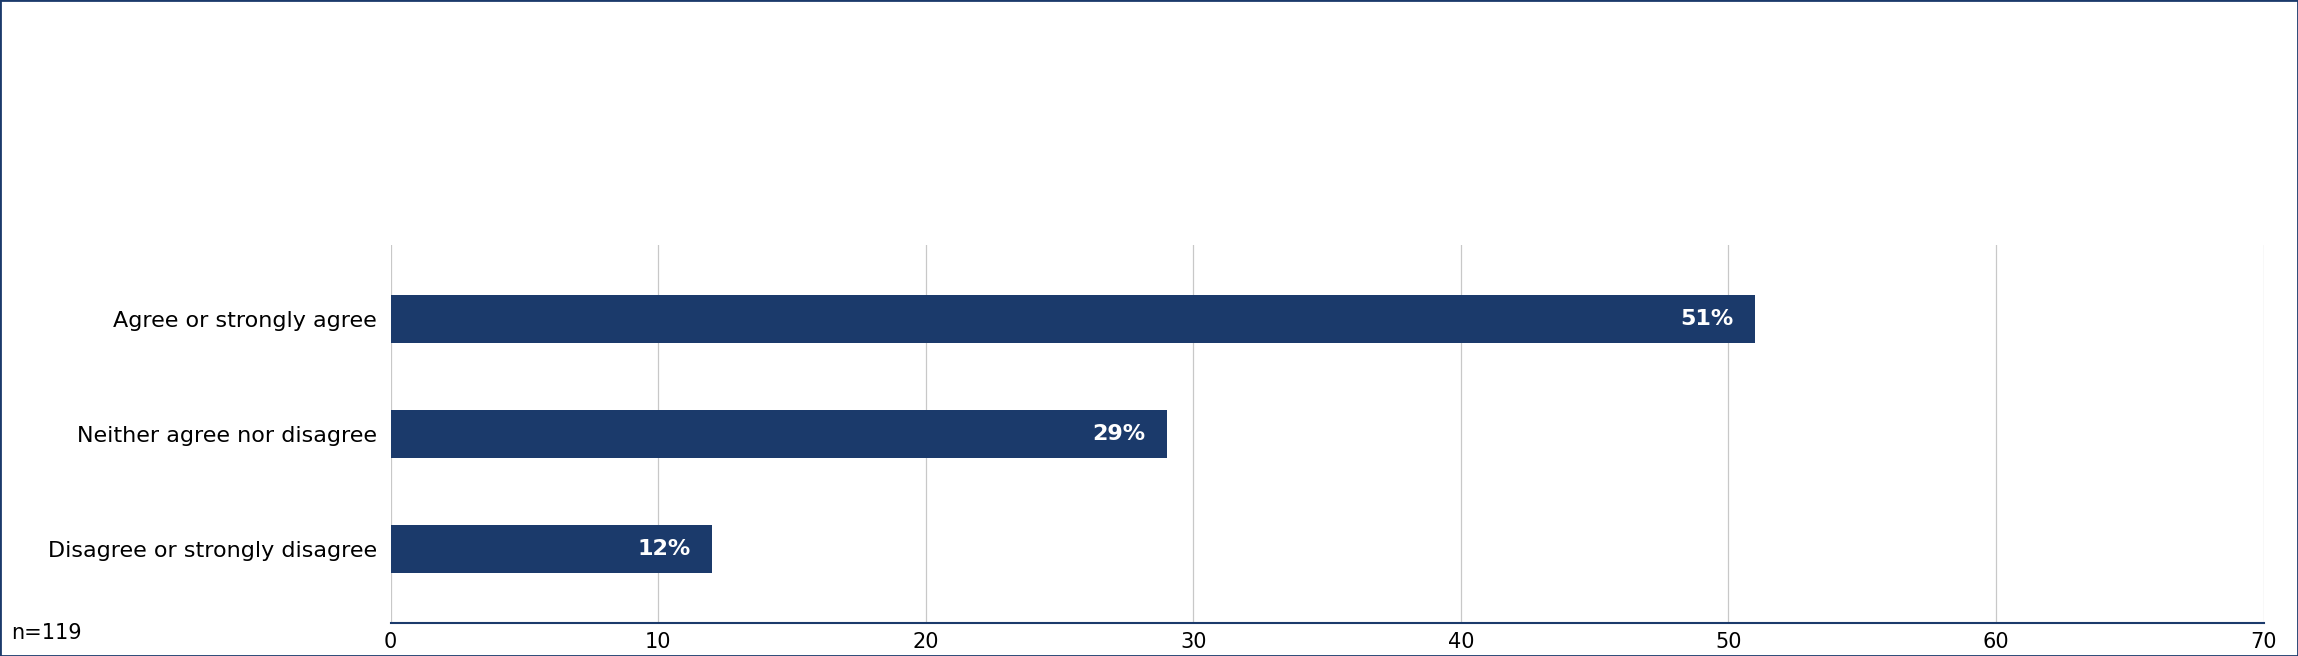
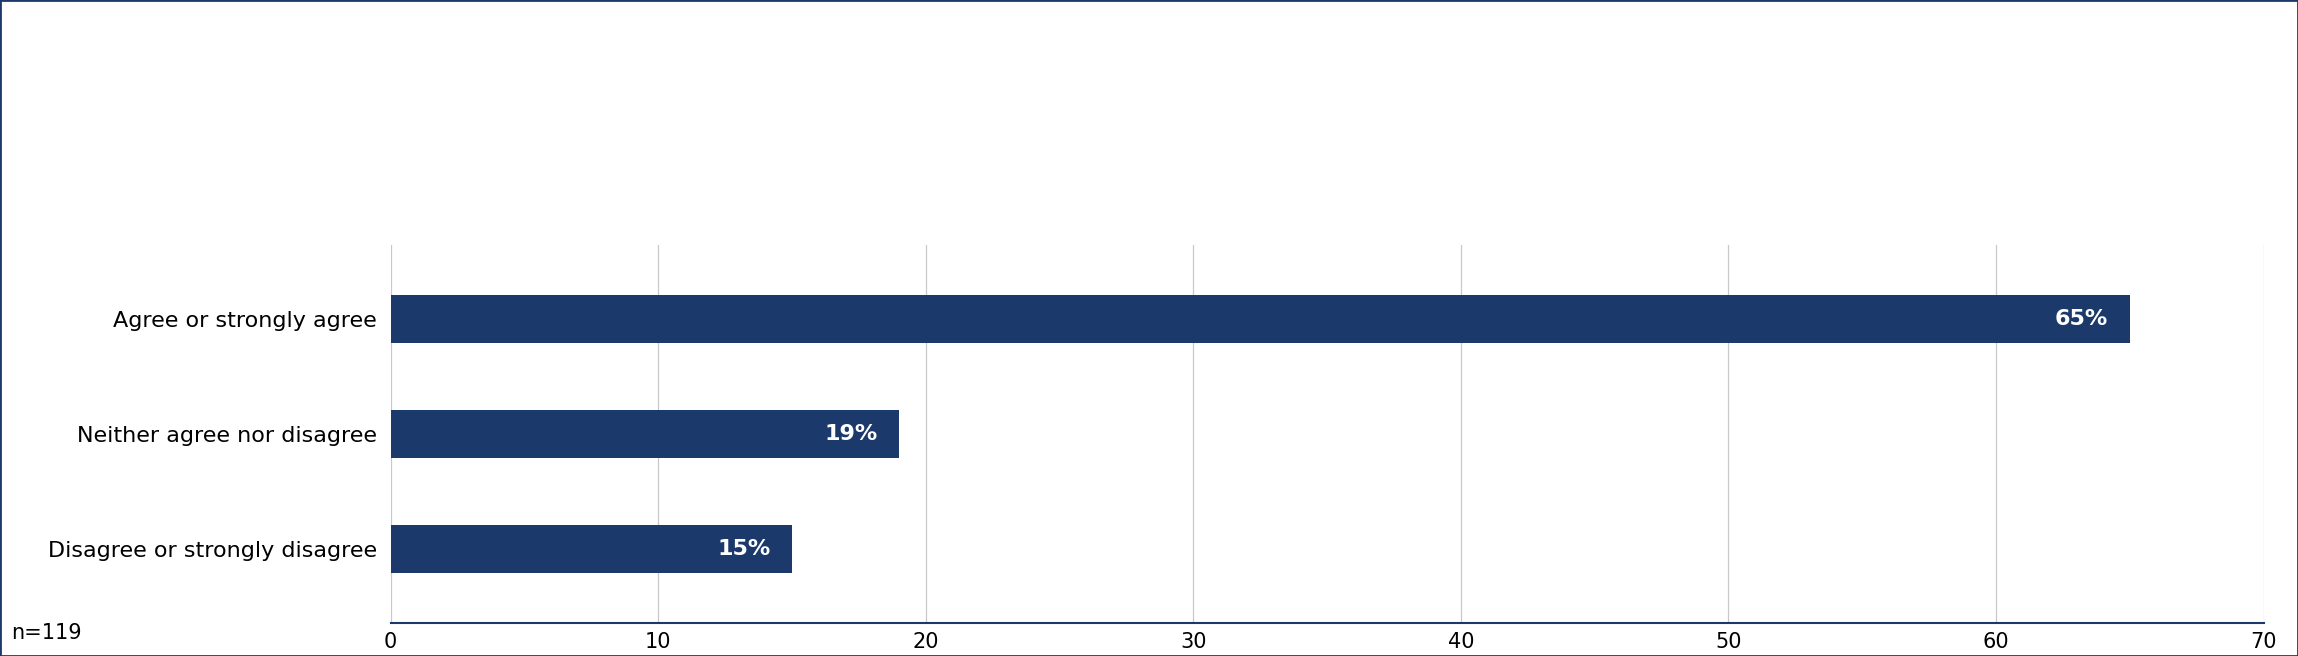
Agree or strongly agree: 51% -> 65%
Neither agree nor disagree: 29% -> 19%
Disagree or strongly disagree: 12% -> 15%
